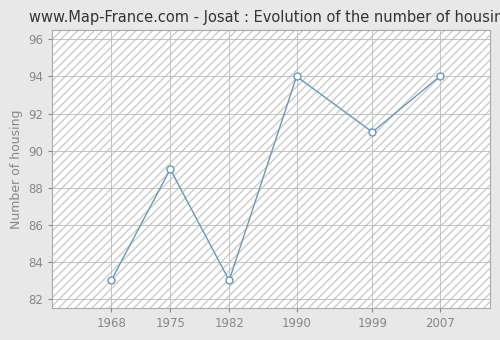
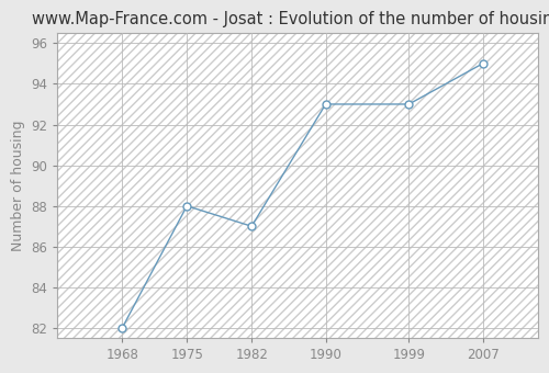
1968: 83 -> 82
1975: 89 -> 88
1982: 83 -> 87
1990: 94 -> 93
1999: 91 -> 93
2007: 94 -> 95
